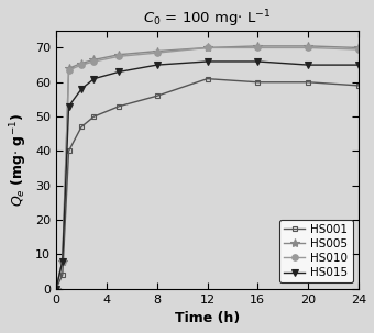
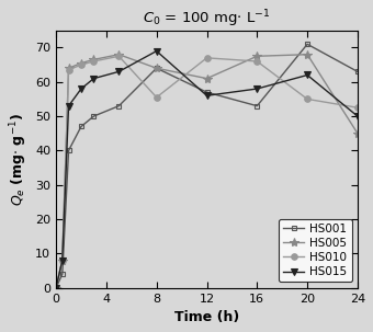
HS001/8: 56 -> 64
HS005/8: 69.0 -> 64.0
HS010/8: 68.5 -> 55.5
HS015/8: 65 -> 69
HS001/12: 61 -> 57
HS005/12: 70.0 -> 61.0
HS010/12: 70.0 -> 67.0
HS015/12: 66 -> 56
HS001/16: 60 -> 53
HS005/16: 70.5 -> 67.5
HS010/16: 70.0 -> 66.0
HS015/16: 66 -> 58
HS001/20: 60 -> 71
HS005/20: 70.5 -> 68.0
HS010/20: 70.0 -> 55.0
HS015/20: 65 -> 62
HS001/24: 59 -> 63
HS005/24: 70.0 -> 45.0
HS010/24: 69.5 -> 52.5
HS015/24: 65 -> 50
